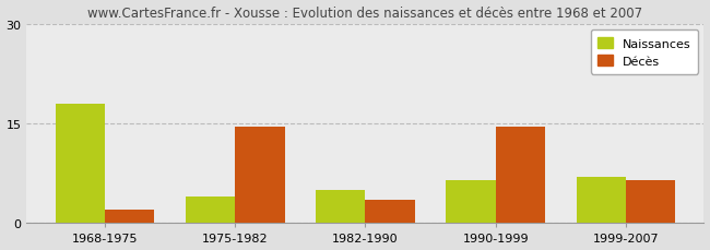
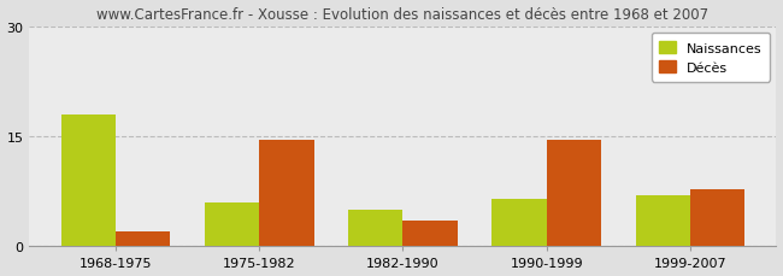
Naissances/1975-1982: 4.0 -> 6.0
Décès/1999-2007: 6.5 -> 7.8
